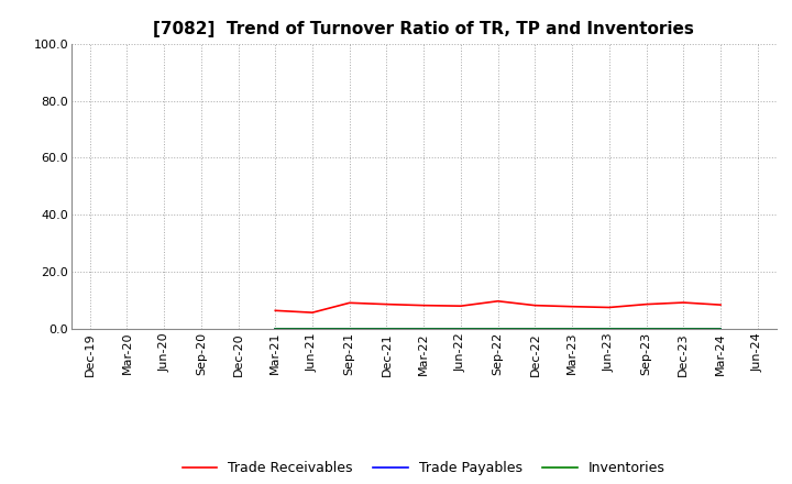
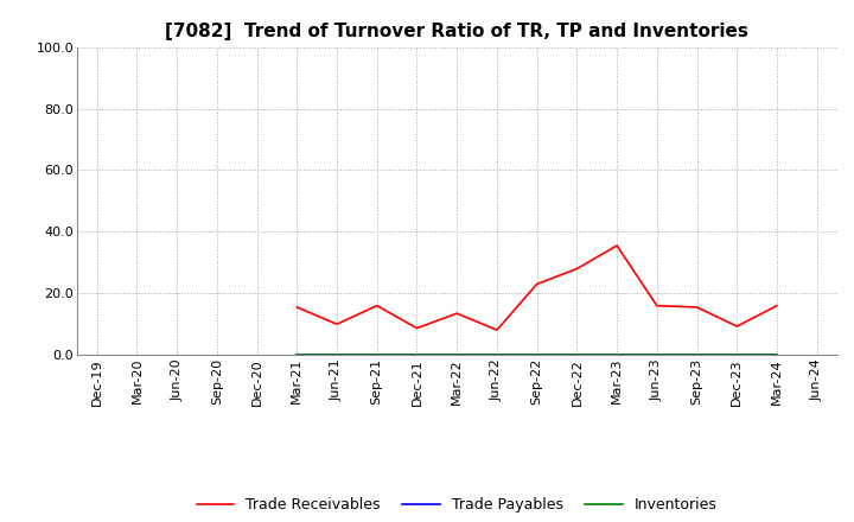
Trade Receivables/Mar-21: 6.5 -> 15.5
Trade Receivables/Jun-21: 5.8 -> 10.0
Trade Receivables/Sep-21: 9.2 -> 16.0
Trade Receivables/Mar-22: 8.3 -> 13.5
Trade Receivables/Sep-22: 9.8 -> 23.0
Trade Receivables/Dec-22: 8.3 -> 28.0
Trade Receivables/Mar-23: 7.9 -> 35.5
Trade Receivables/Jun-23: 7.6 -> 16.0
Trade Receivables/Sep-23: 8.7 -> 15.5
Trade Receivables/Mar-24: 8.5 -> 16.0
